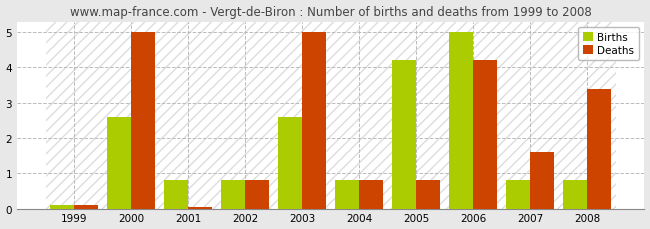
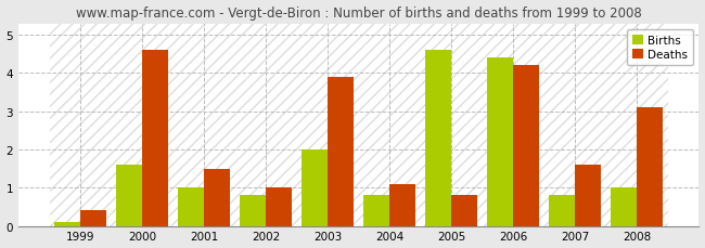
Deaths/1999: 0.10 -> 0.40
Births/2000: 2.6 -> 1.6
Deaths/2000: 5.00 -> 4.60
Births/2001: 0.8 -> 1.0
Deaths/2001: 0.05 -> 1.50
Deaths/2002: 0.80 -> 1.00
Births/2003: 2.6 -> 2.0
Deaths/2003: 5.00 -> 3.90
Deaths/2004: 0.80 -> 1.10
Births/2005: 4.2 -> 4.6
Births/2006: 5.0 -> 4.4
Births/2008: 0.8 -> 1.0
Deaths/2008: 3.40 -> 3.10
